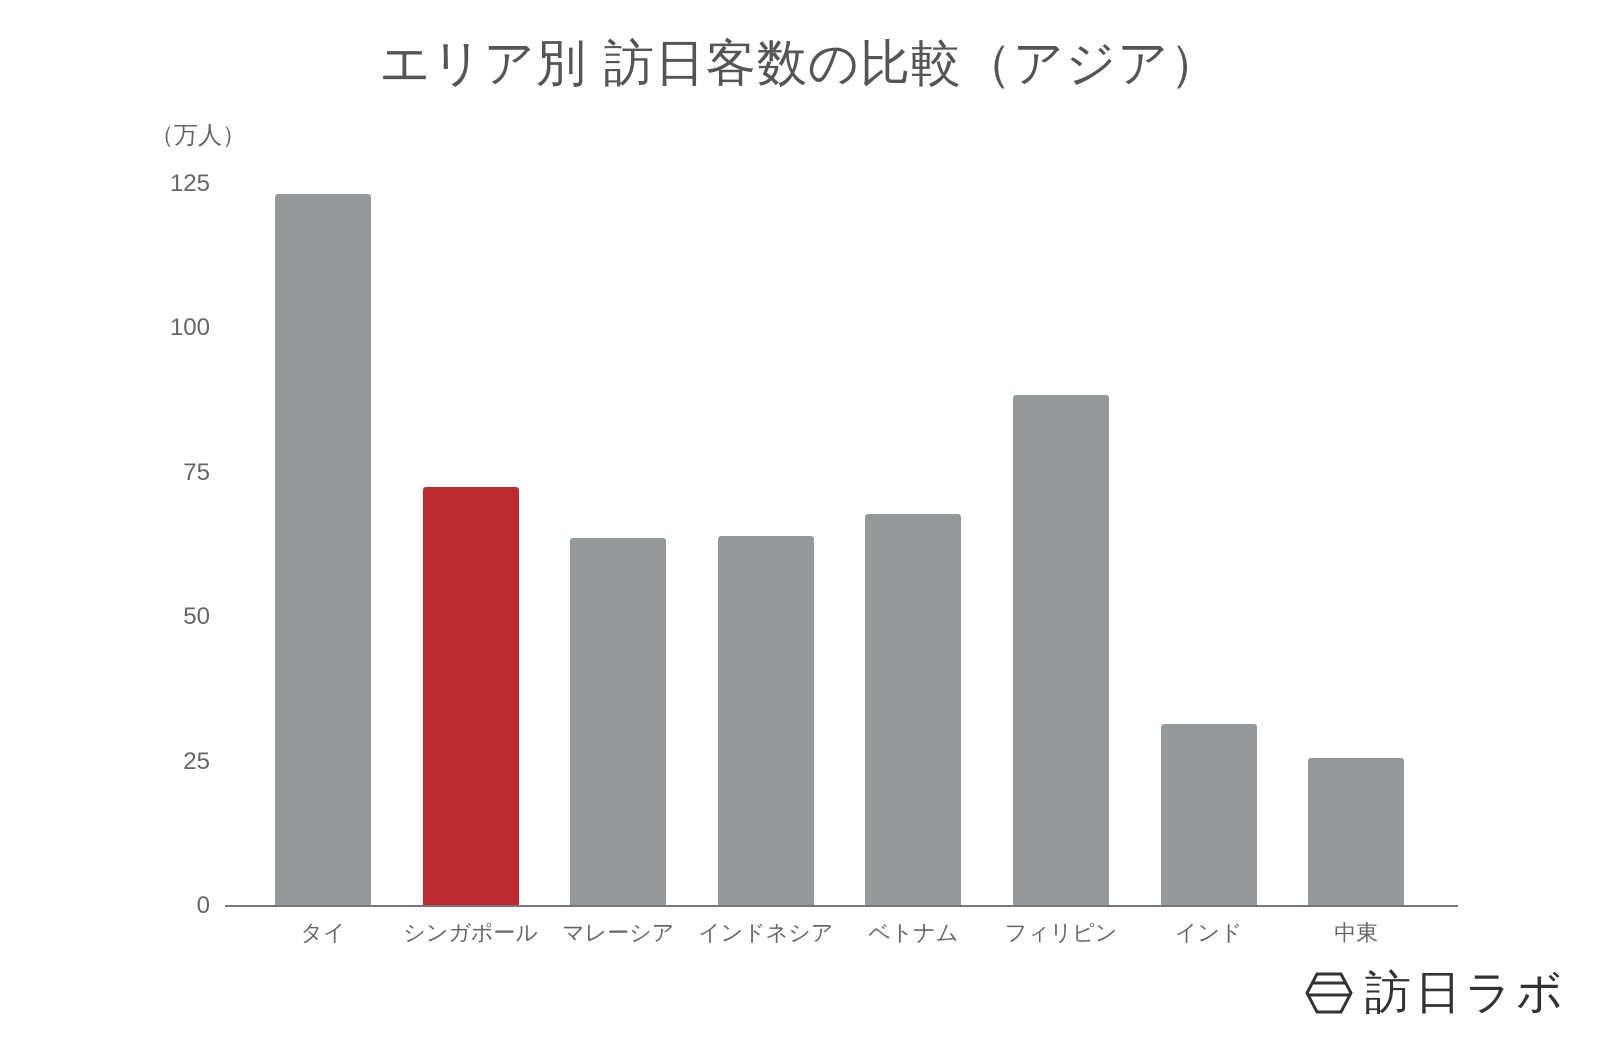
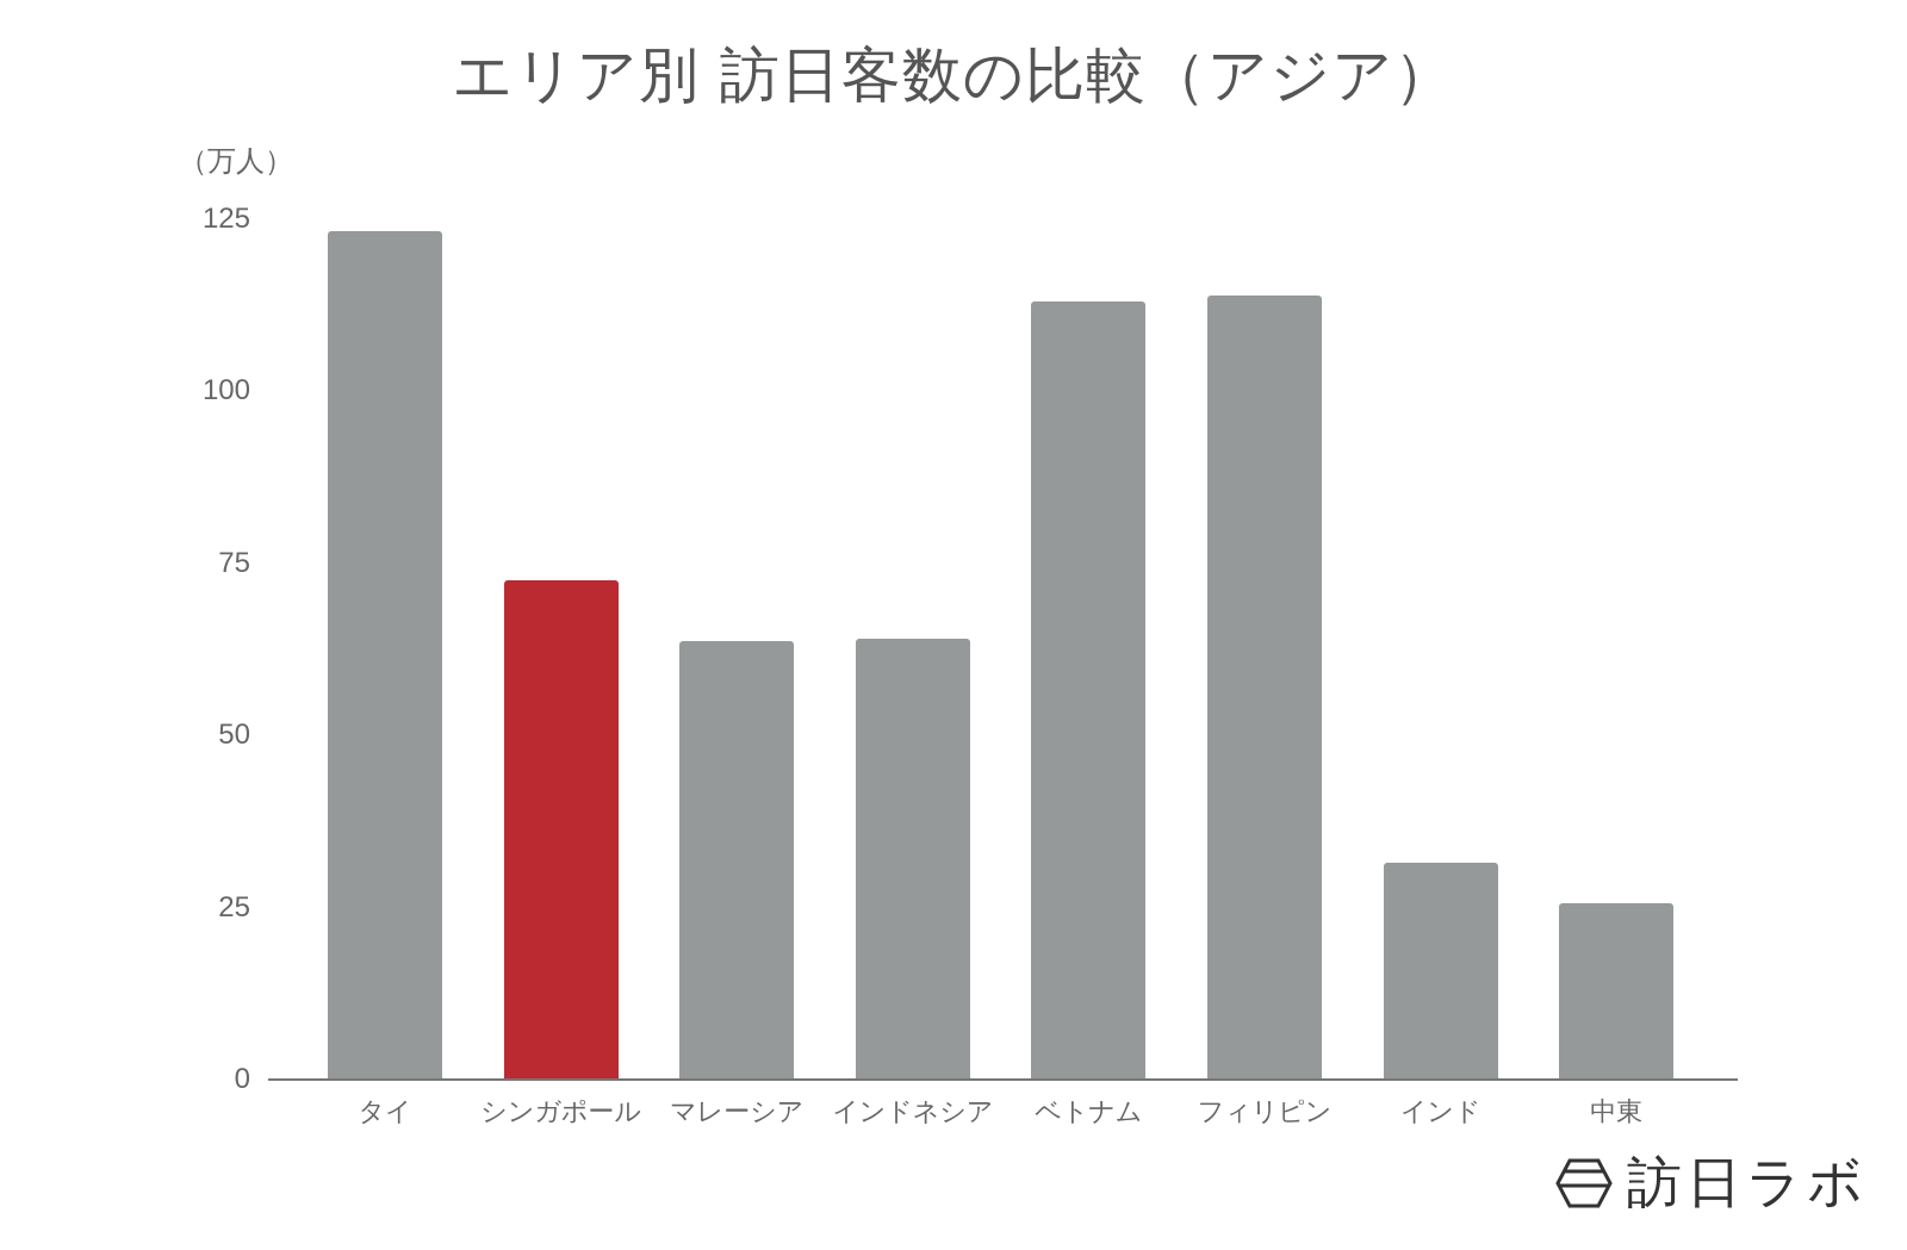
ベトナム: 68 -> 113
フィリピン: 88 -> 114
